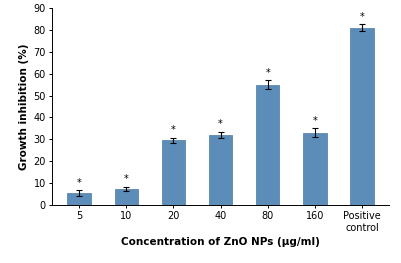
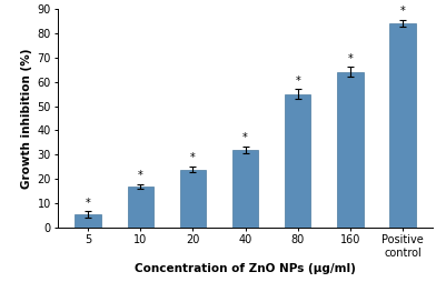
10: 7.5 -> 17.0
20: 29.5 -> 24.0
160: 33.0 -> 64.0
Positive control: 81.0 -> 84.0
